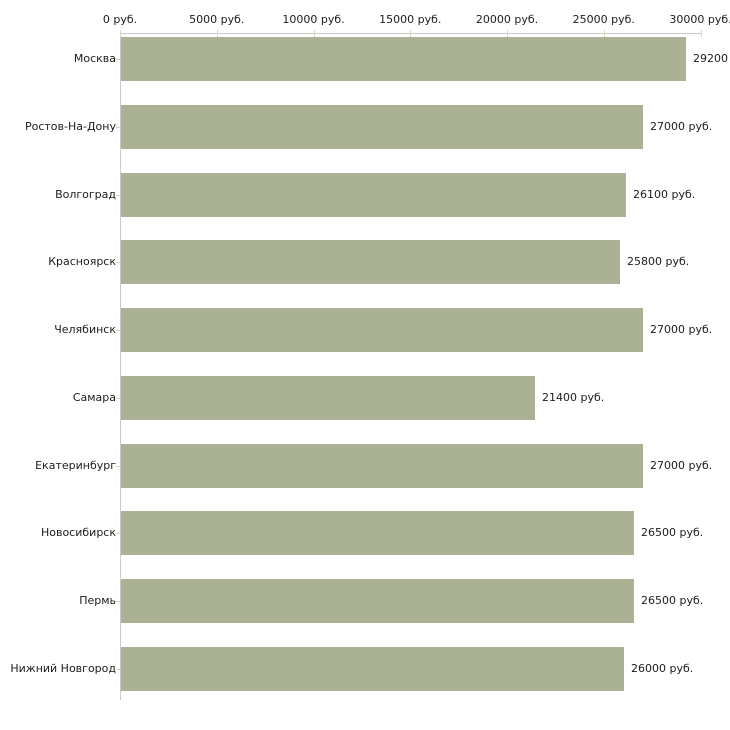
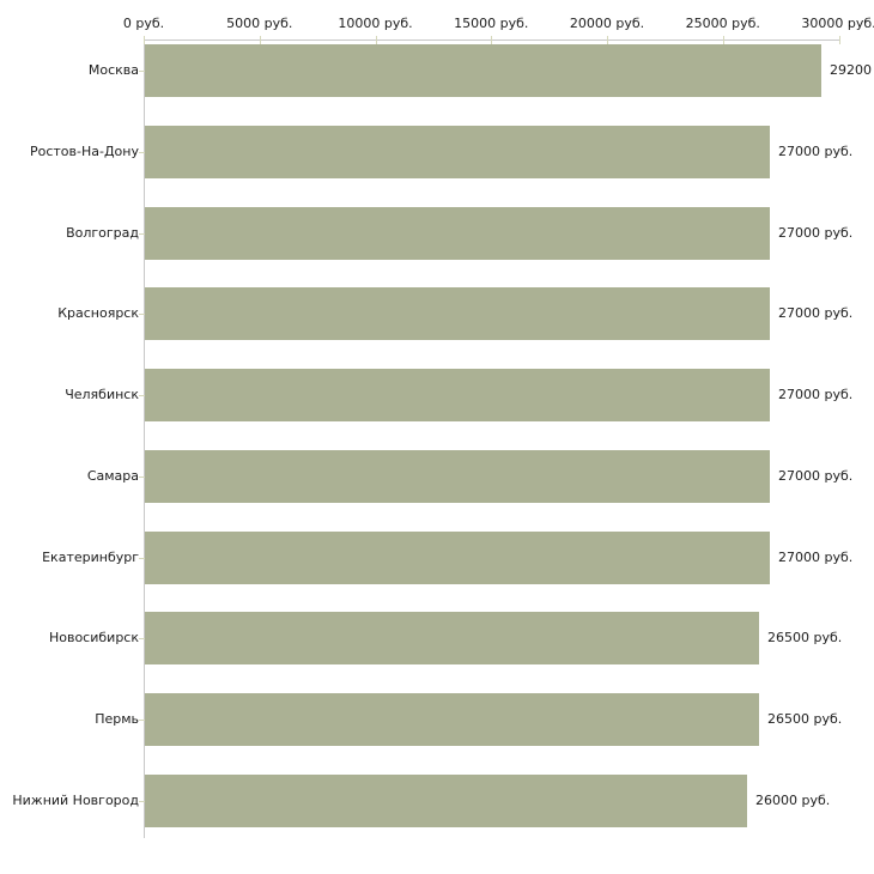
Волгоград: 26100 -> 27000
Красноярск: 25800 -> 27000
Самара: 21400 -> 27000
